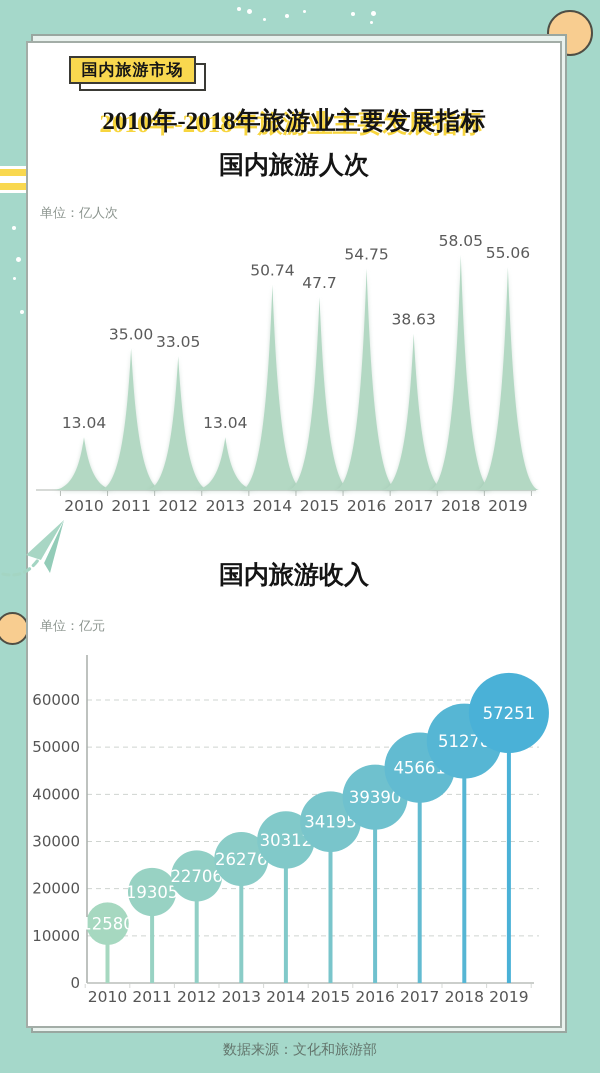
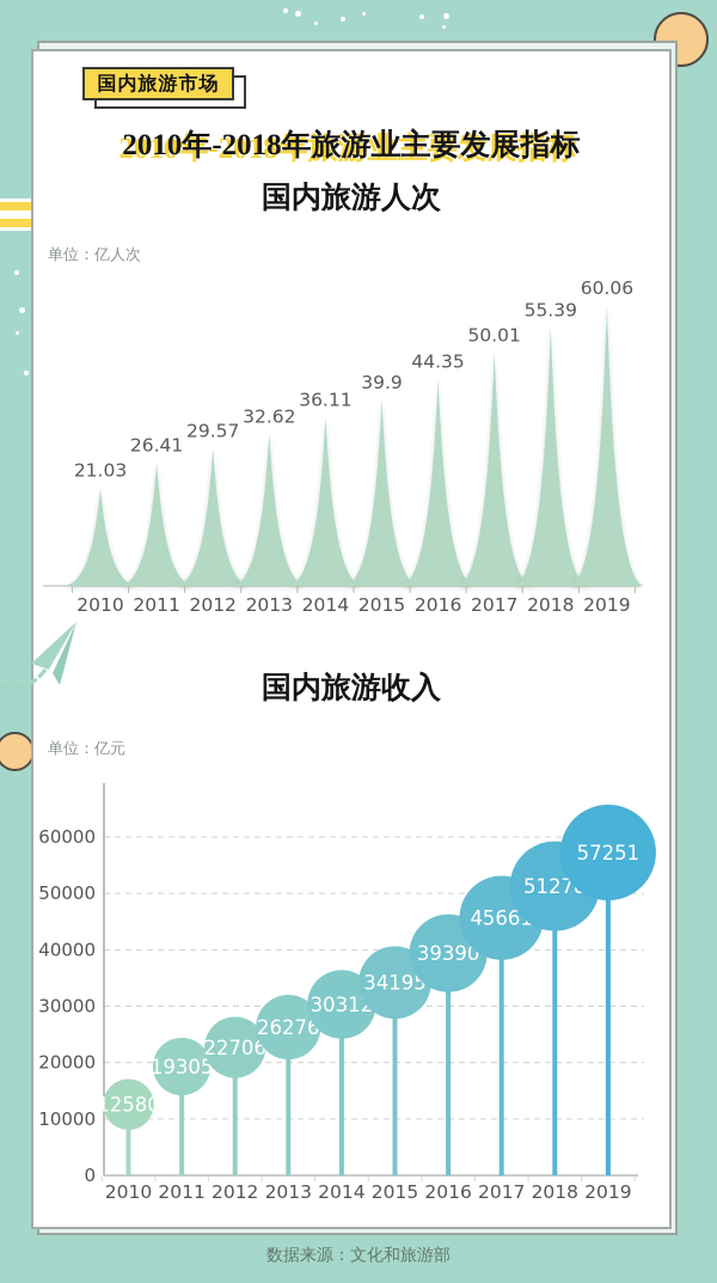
国内旅游人次/2010: 13.04 -> 21.03
国内旅游人次/2011: 35.00 -> 26.41
国内旅游人次/2012: 33.05 -> 29.57
国内旅游人次/2013: 13.04 -> 32.62
国内旅游人次/2014: 50.74 -> 36.11
国内旅游人次/2015: 47.7 -> 39.9
国内旅游人次/2016: 54.75 -> 44.35
国内旅游人次/2017: 38.63 -> 50.01
国内旅游人次/2018: 58.05 -> 55.39
国内旅游人次/2019: 55.06 -> 60.06
